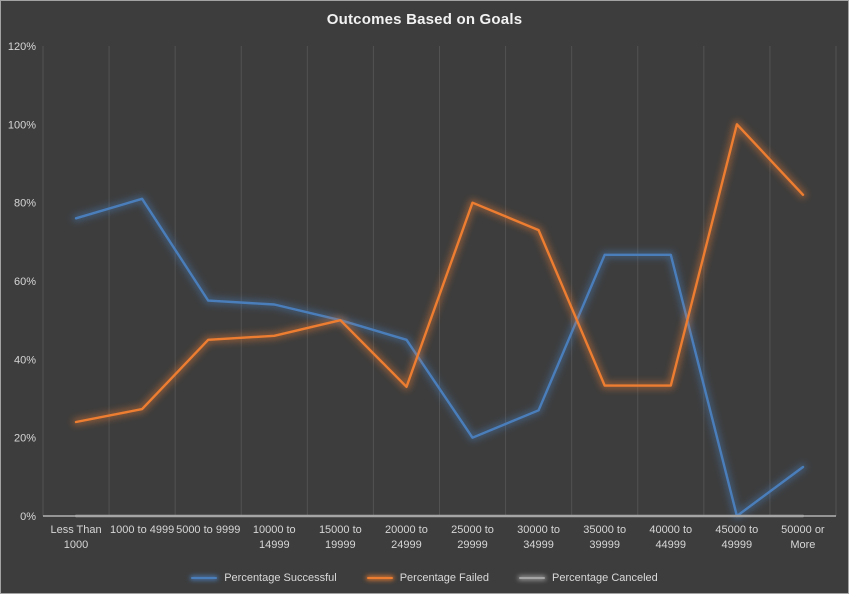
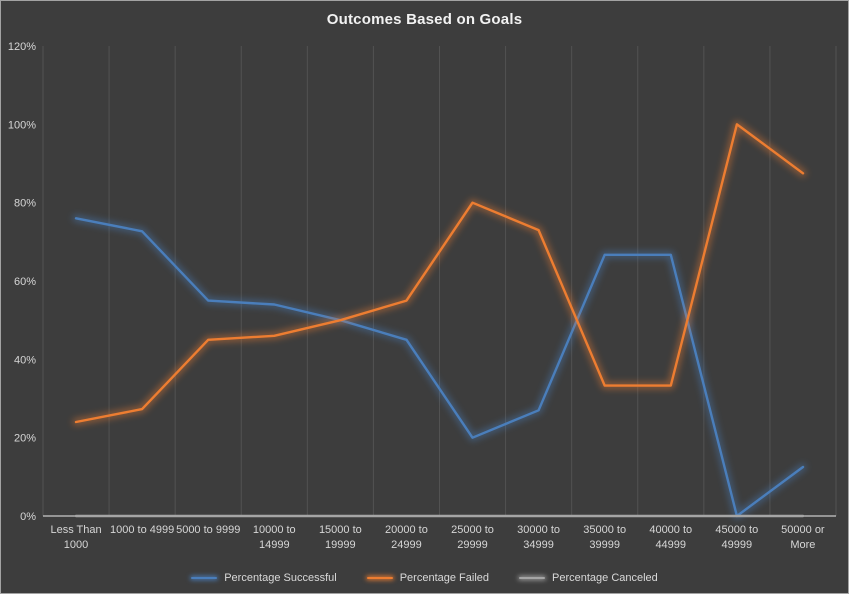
Percentage Successful/1000 to 4999: 81% -> 73%
Percentage Failed/20000 to 24999: 33% -> 55%
Percentage Failed/50000 or More: 82% -> 88%
